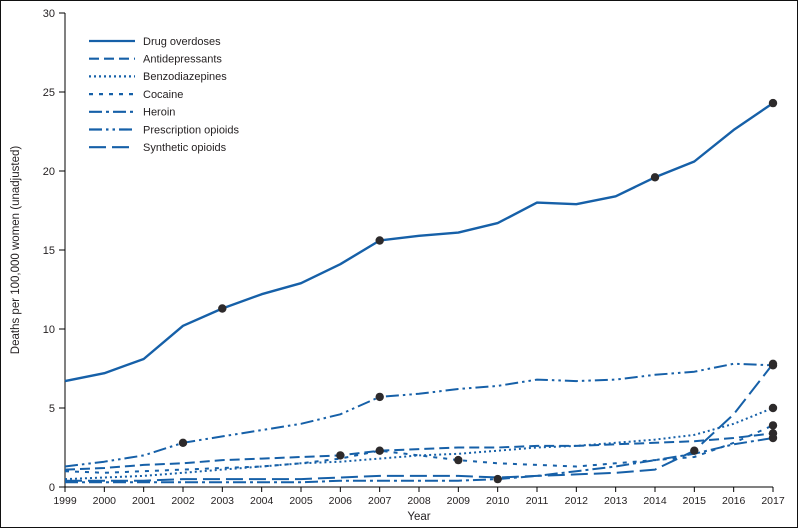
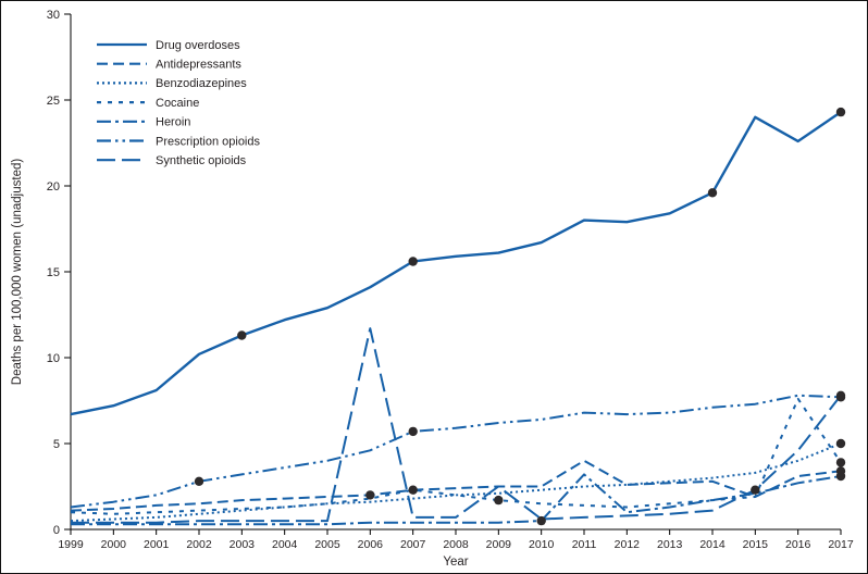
Synthetic opioids/2006: 0.6 -> 11.7
Synthetic opioids/2009: 0.7 -> 2.5
Antidepressants/2011: 2.6 -> 4.0
Heroin/2011: 0.7 -> 3.2
Drug overdoses/2015: 20.6 -> 24.0
Antidepressants/2015: 2.9 -> 1.9
Cocaine/2016: 2.8 -> 7.6
